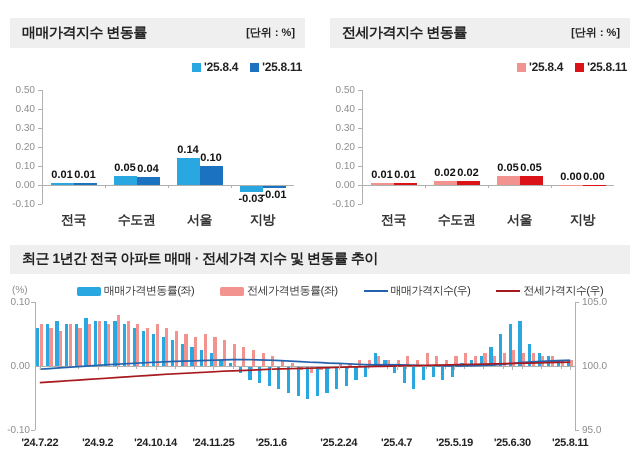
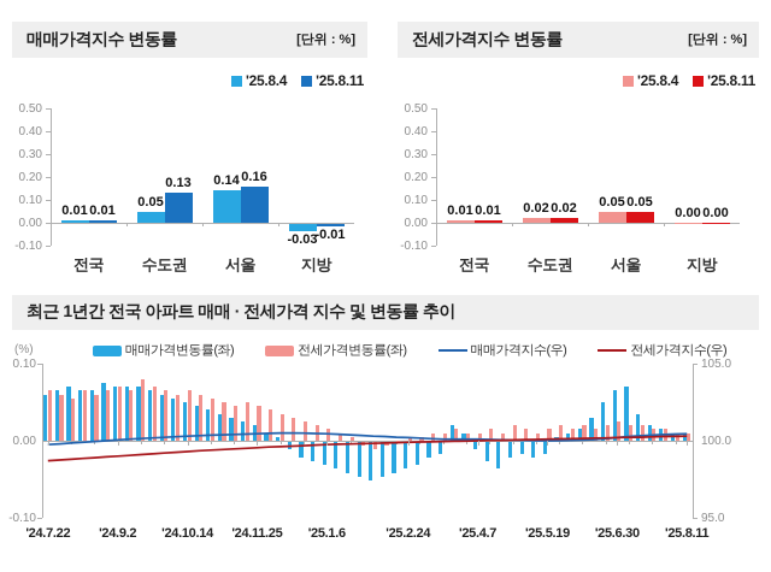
매매가격지수 변동률/'25.8.11/수도권: 0.04 -> 0.13
매매가격지수 변동률/'25.8.11/서울: 0.10 -> 0.16
